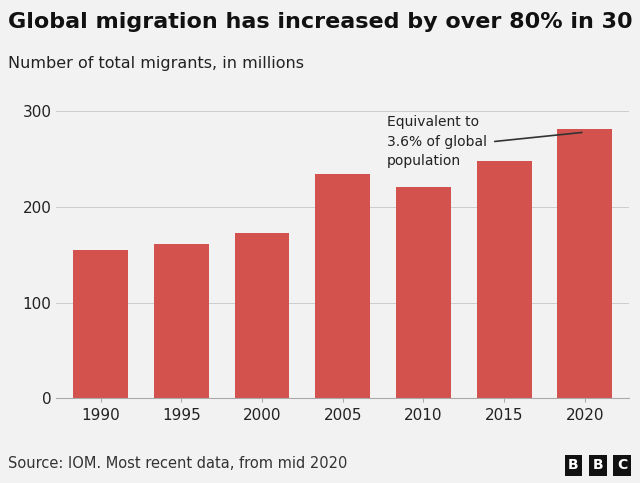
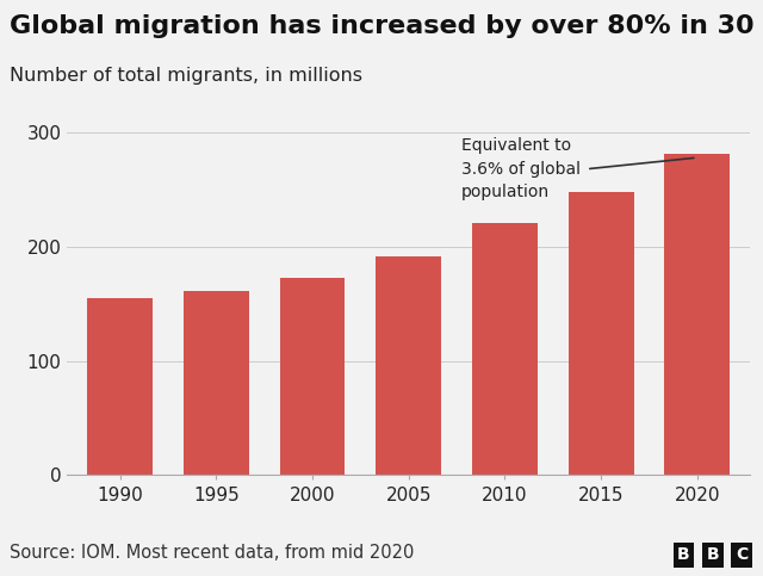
2005: 234 -> 192
